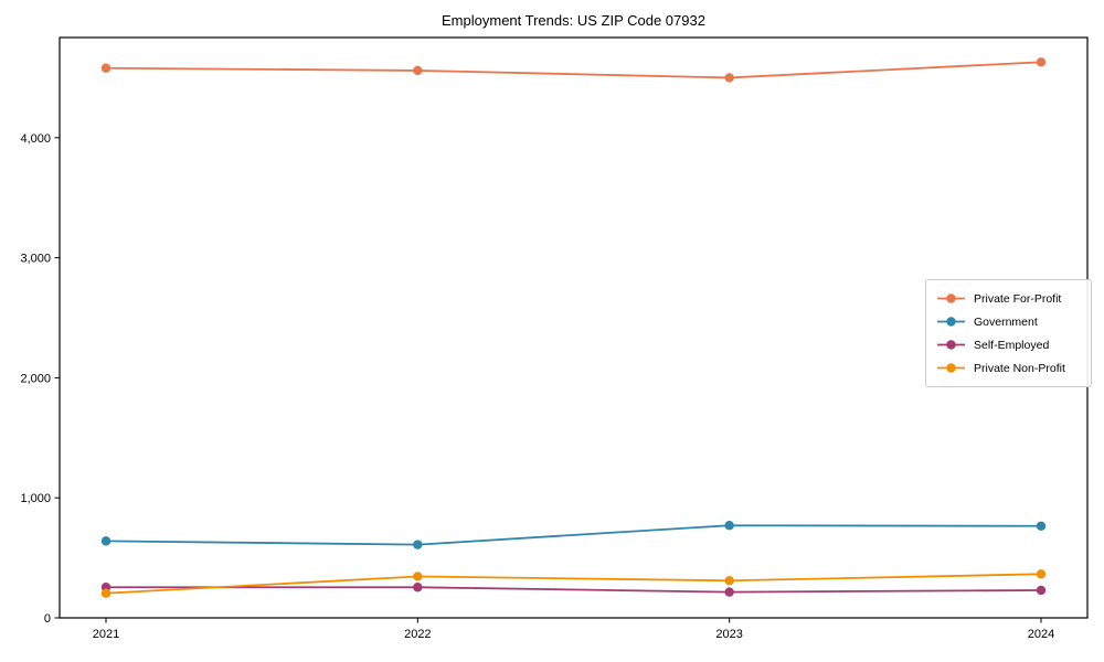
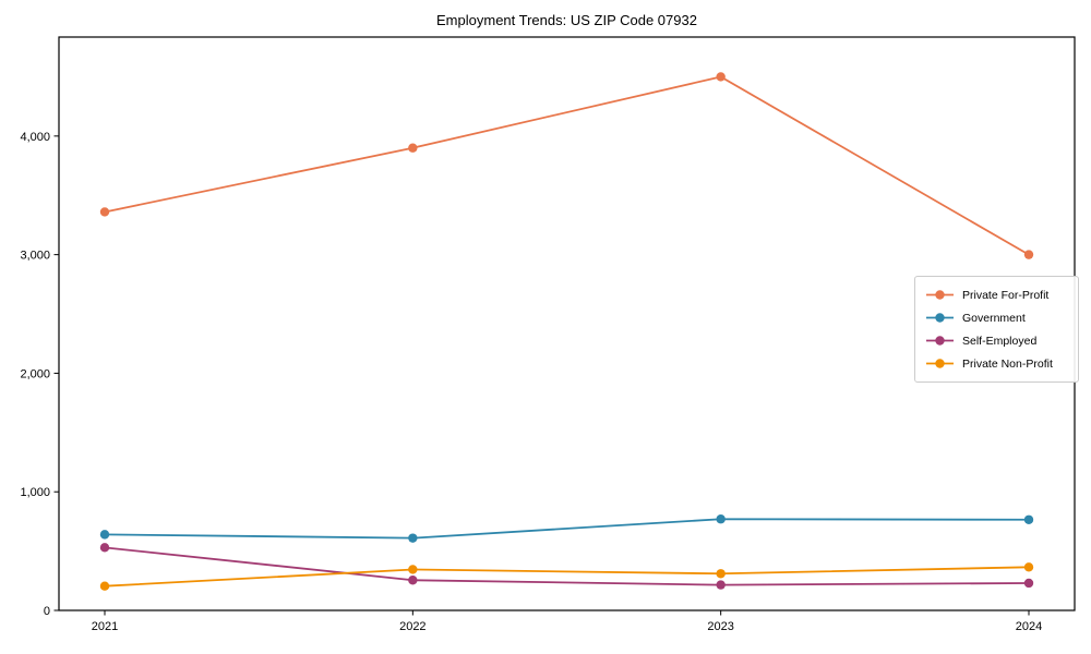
Private For-Profit/2021: 4580 -> 3360
Self-Employed/2021: 260 -> 530
Private For-Profit/2022: 4560 -> 3900
Private For-Profit/2024: 4630 -> 3000
